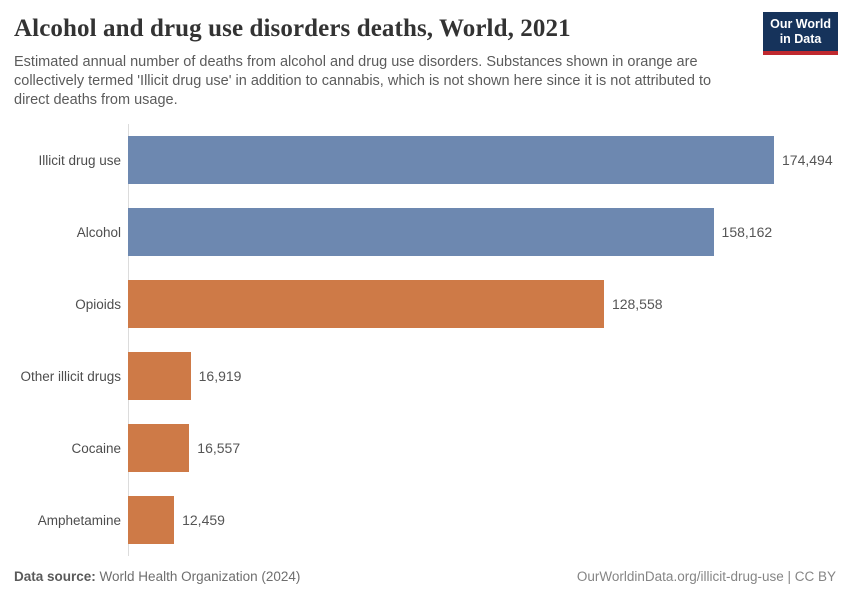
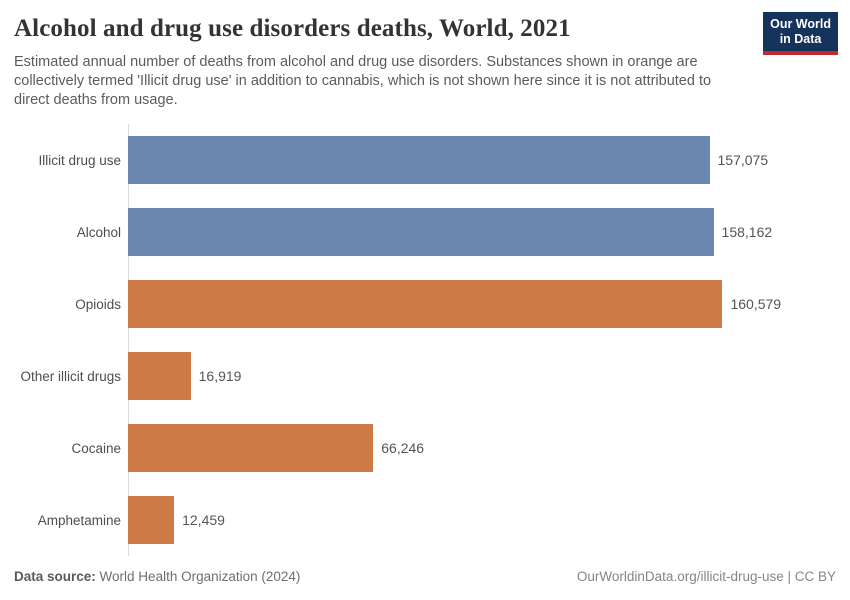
Illicit drug use: 174,494 -> 157,075
Opioids: 128,558 -> 160,579
Cocaine: 16,557 -> 66,246
